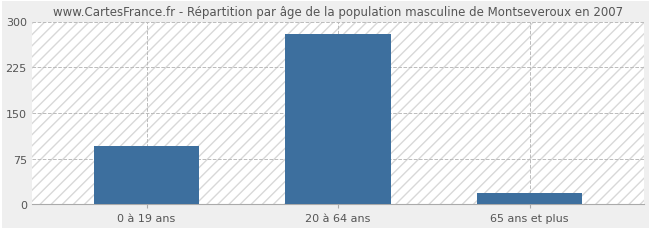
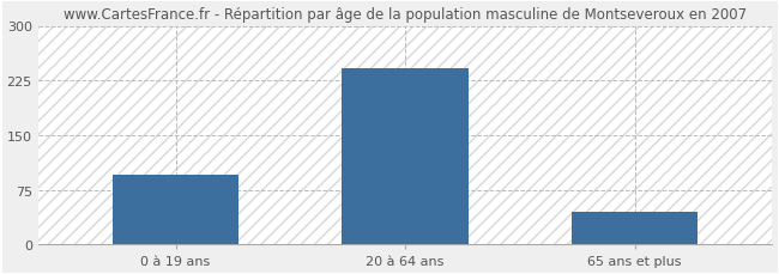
20 à 64 ans: 280 -> 242
65 ans et plus: 18 -> 45
